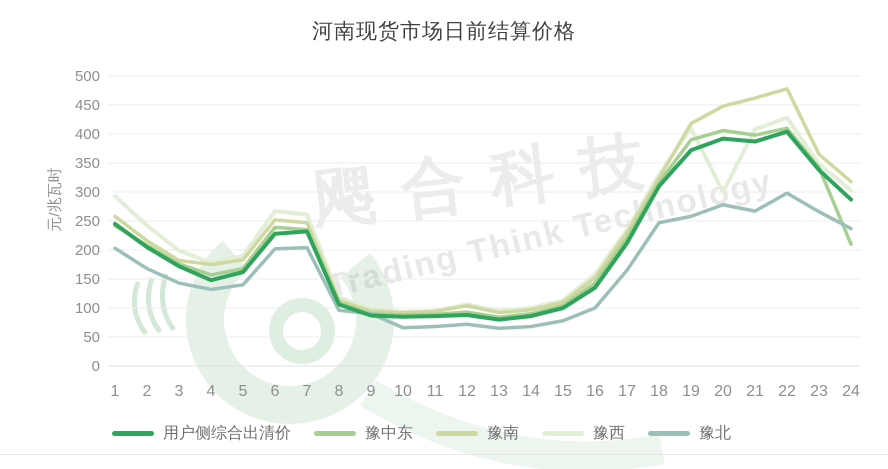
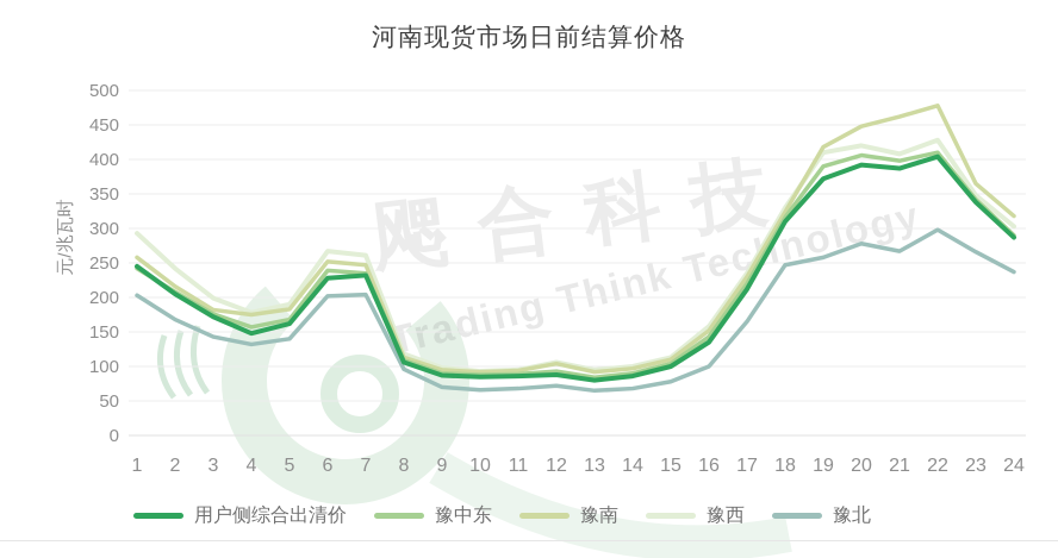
豫北/9: 90 -> 70
豫西/20: 300 -> 420
豫中东/24: 210 -> 290
